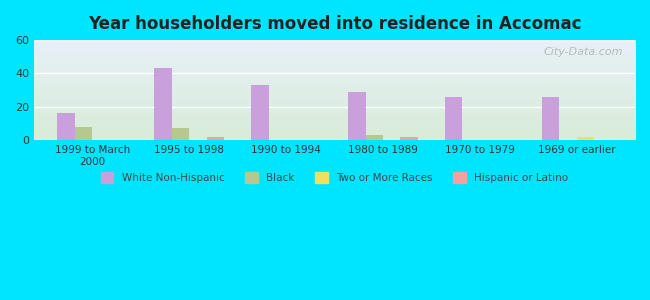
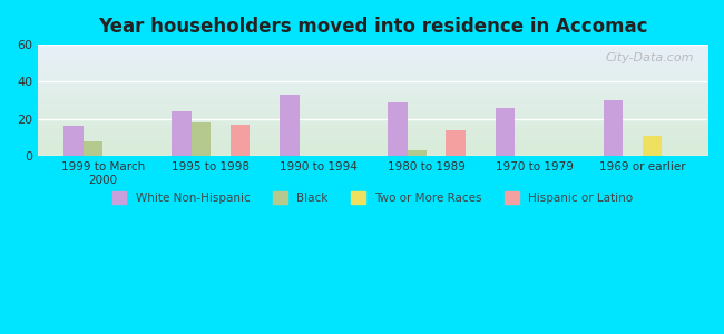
White Non-Hispanic/1995 to 1998: 43 -> 24
Black/1995 to 1998: 7 -> 18
Hispanic or Latino/1995 to 1998: 2 -> 17
Hispanic or Latino/1980 to 1989: 2 -> 14
White Non-Hispanic/1969 or earlier: 26 -> 30
Two or More Races/1969 or earlier: 2 -> 11
